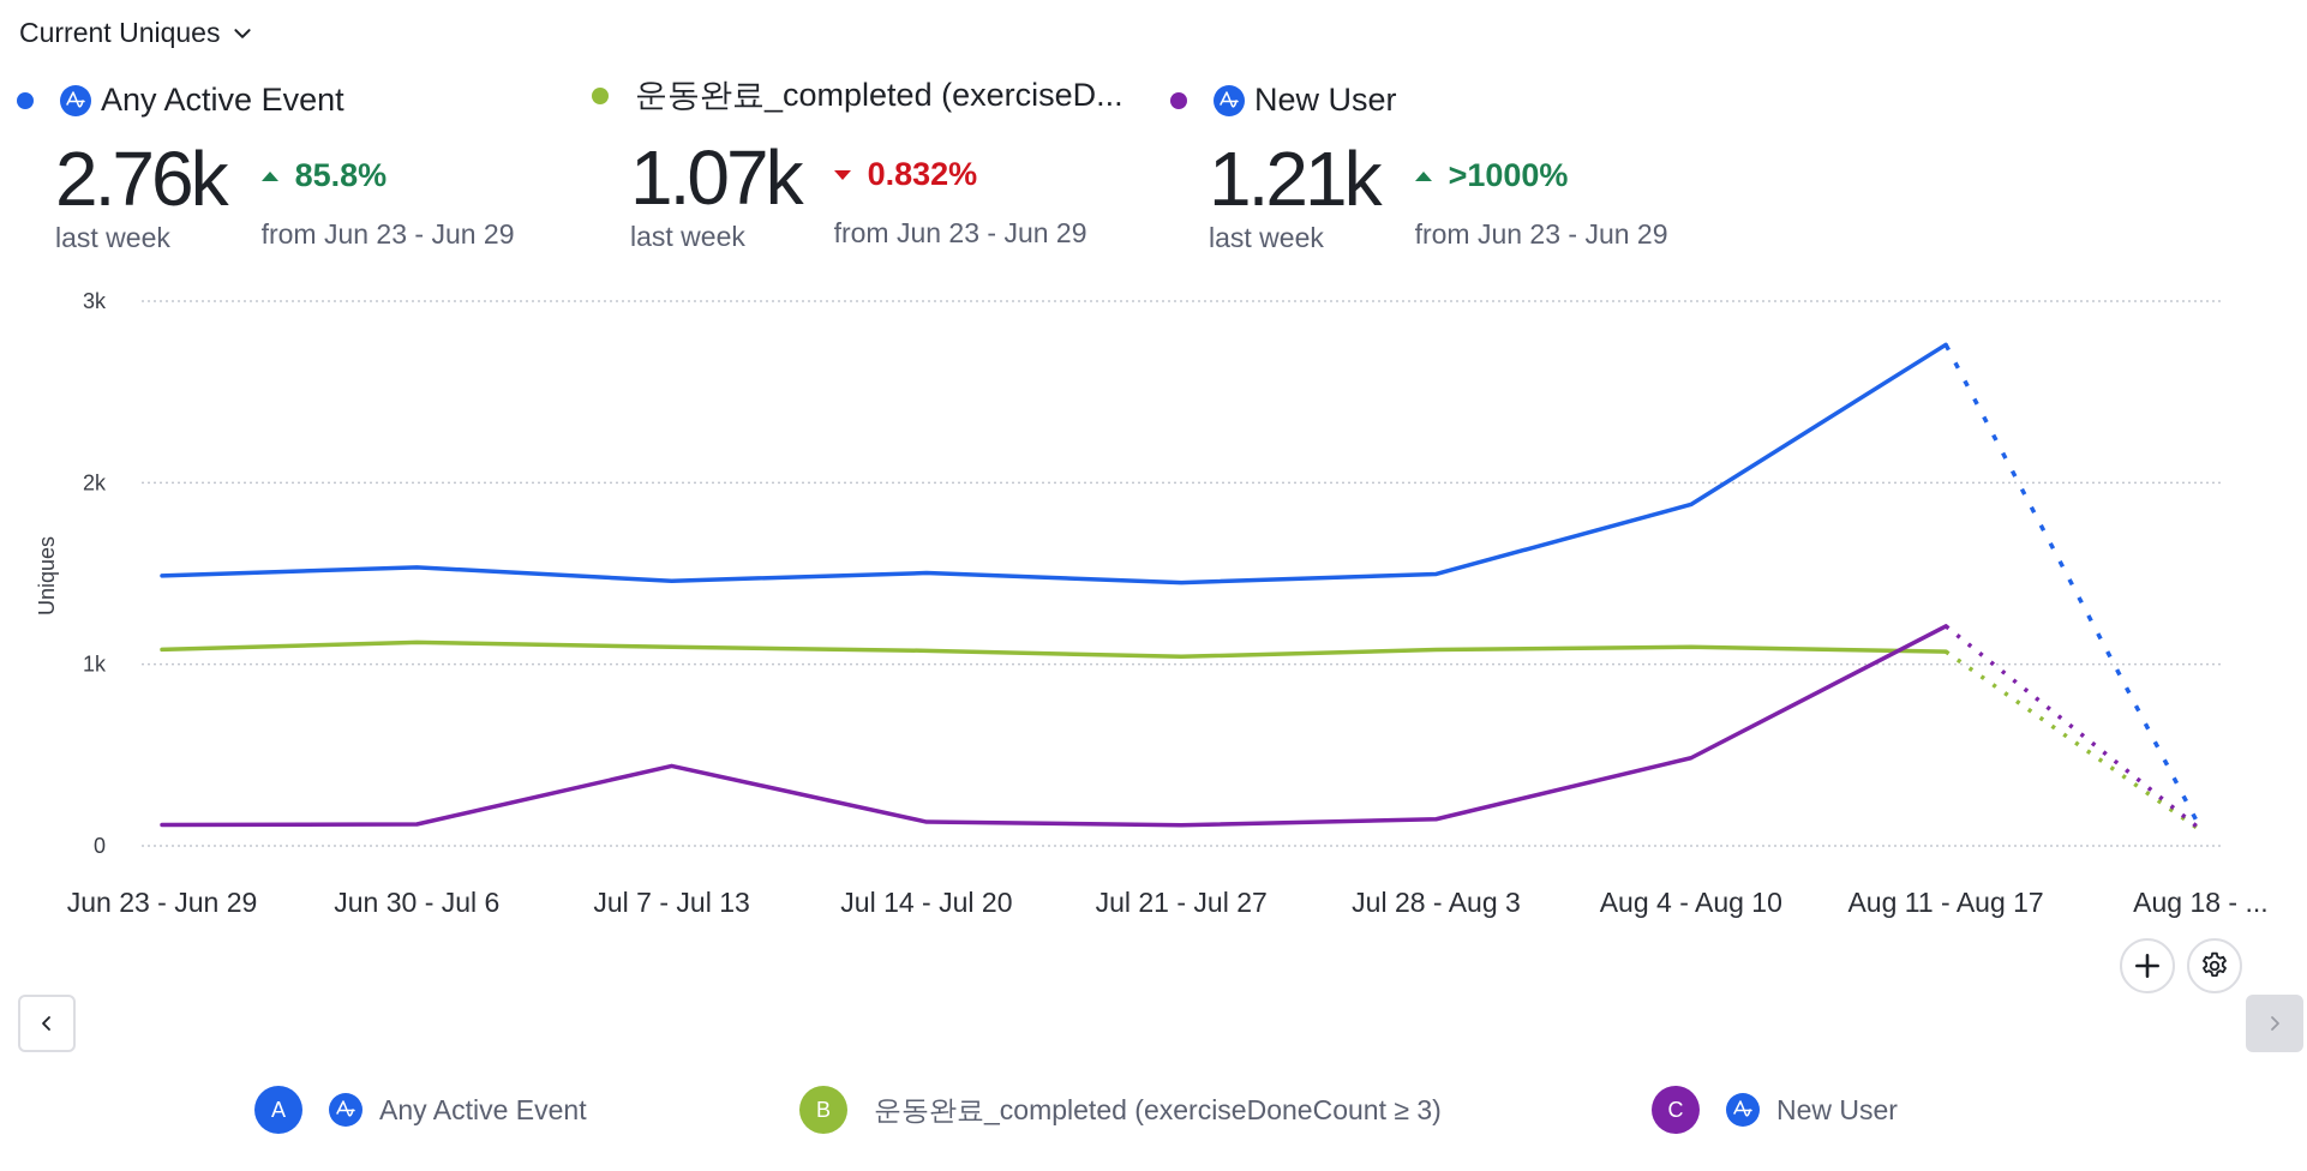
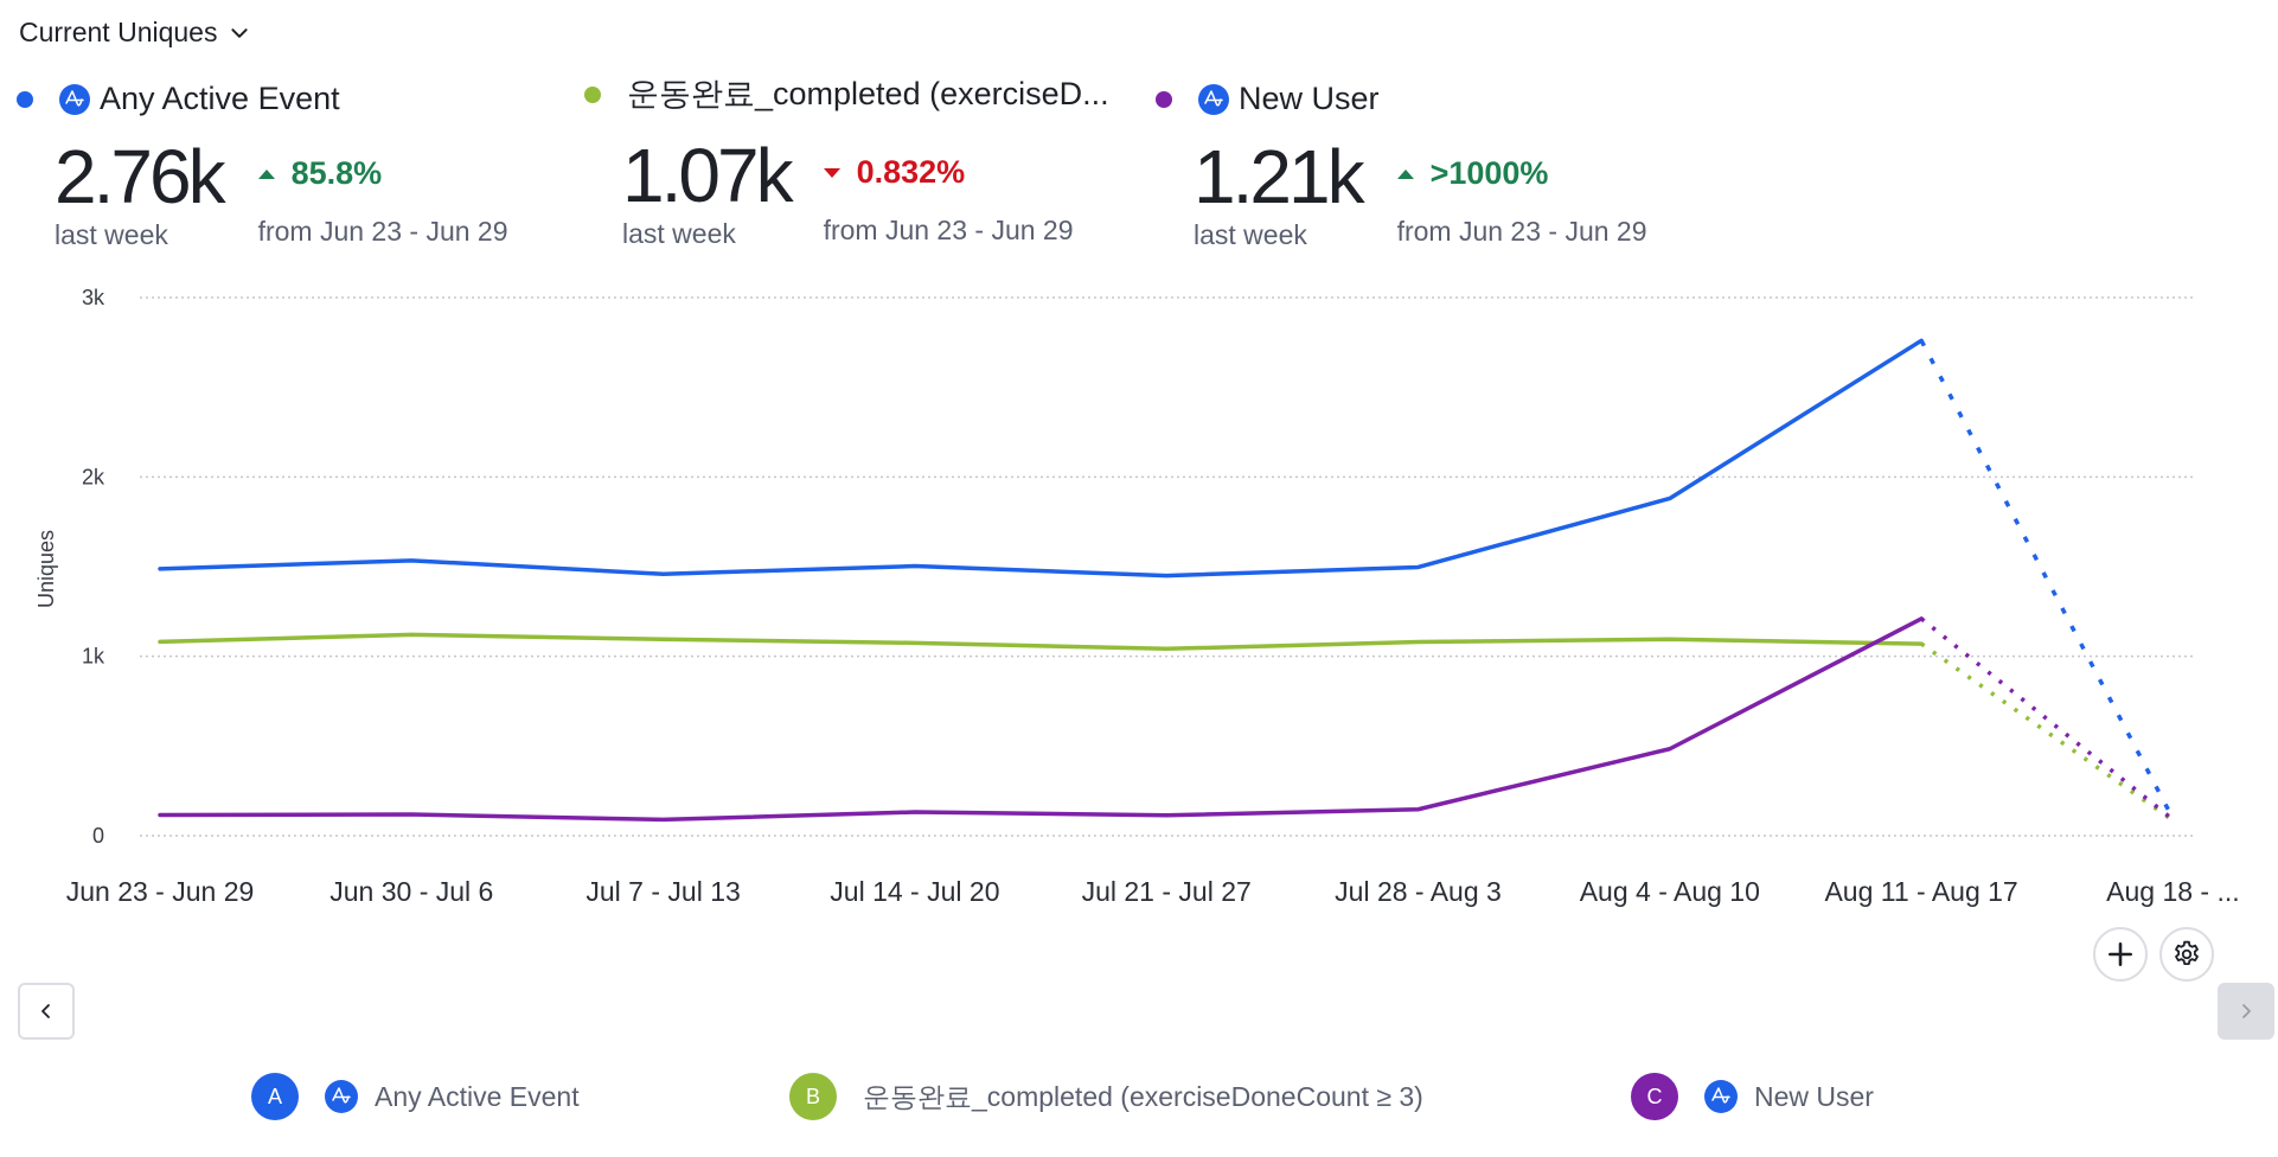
New User/Jul 7 - Jul 13: 0.44k -> 0.09k
